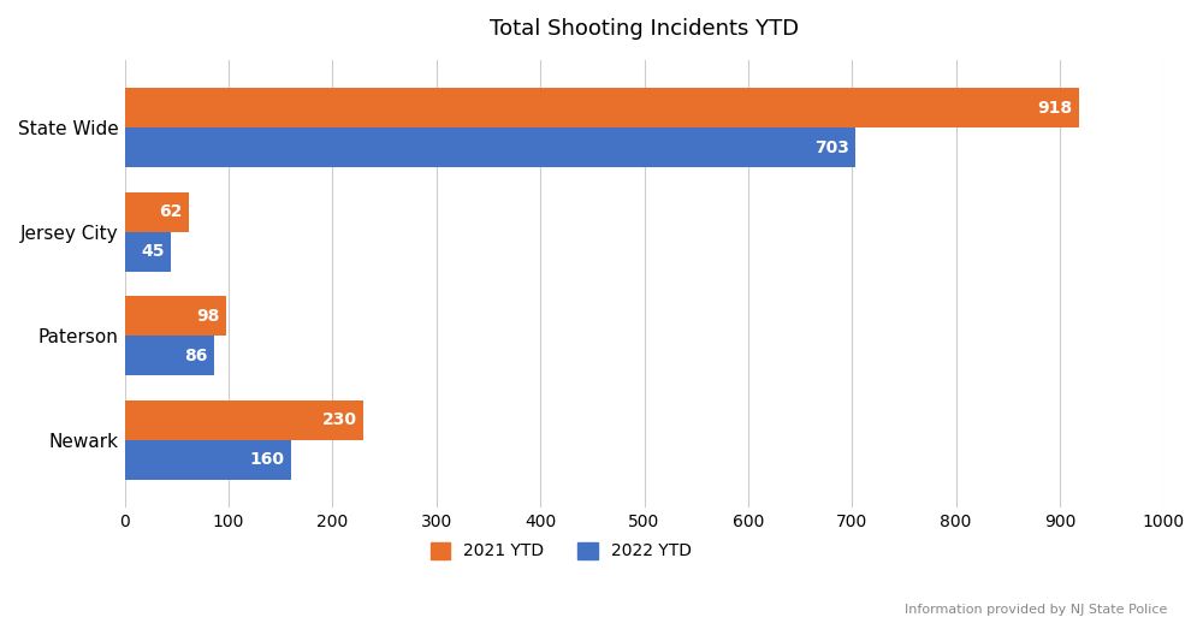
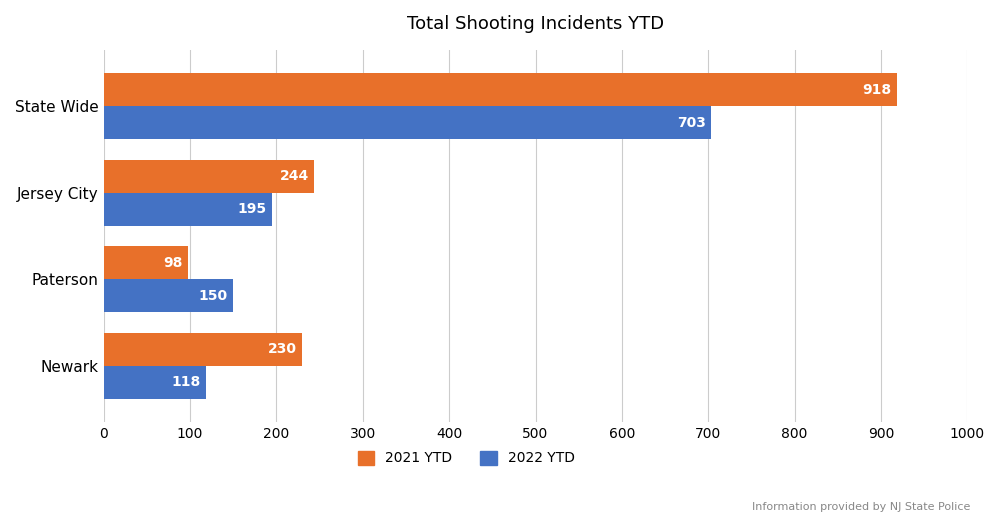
2021 YTD/Jersey City: 62 -> 244
2022 YTD/Jersey City: 45 -> 195
2022 YTD/Paterson: 86 -> 150
2022 YTD/Newark: 160 -> 118
